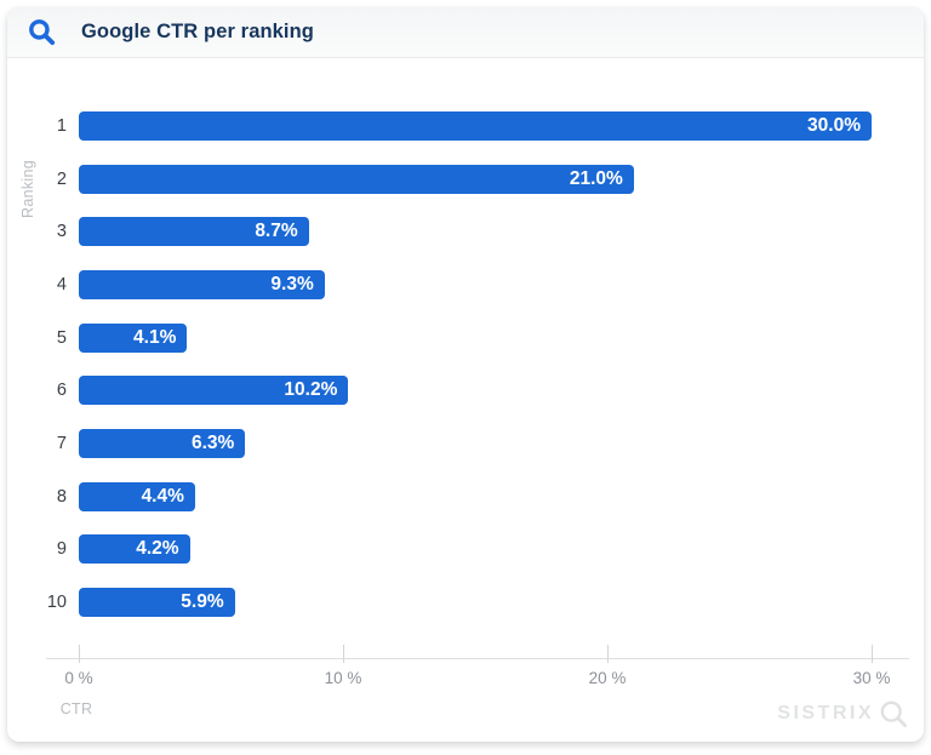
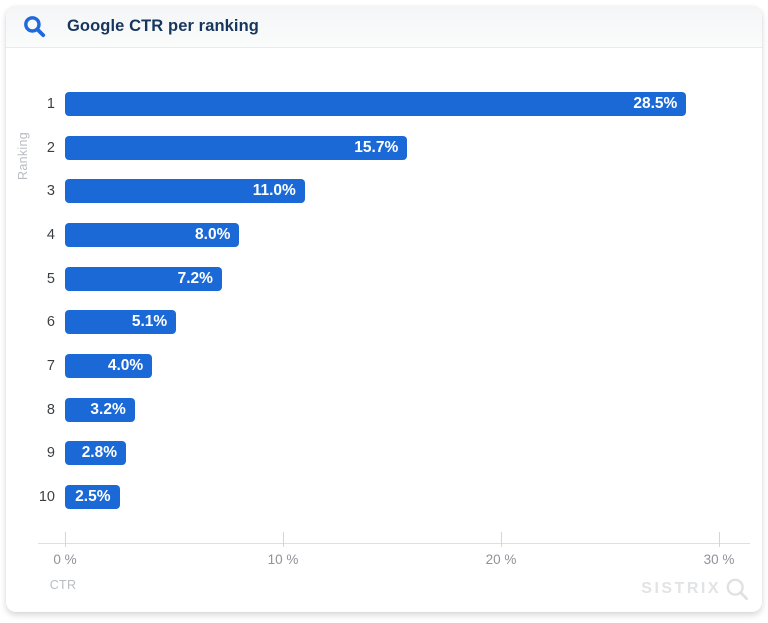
1: 30.0% -> 28.5%
2: 21.0% -> 15.7%
3: 8.7% -> 11.0%
4: 9.3% -> 8.0%
5: 4.1% -> 7.2%
6: 10.2% -> 5.1%
7: 6.3% -> 4.0%
8: 4.4% -> 3.2%
9: 4.2% -> 2.8%
10: 5.9% -> 2.5%
